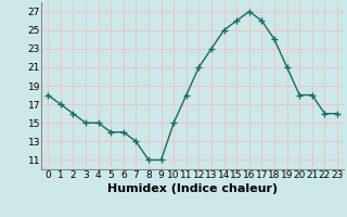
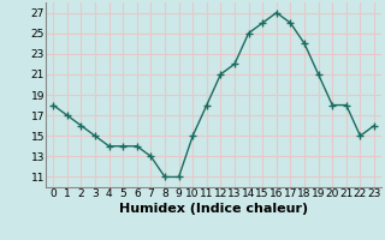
4: 15 -> 14
13: 23 -> 22
22: 16 -> 15
